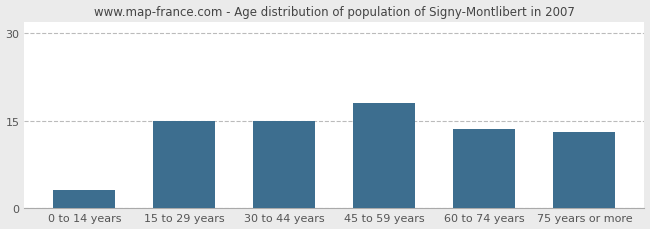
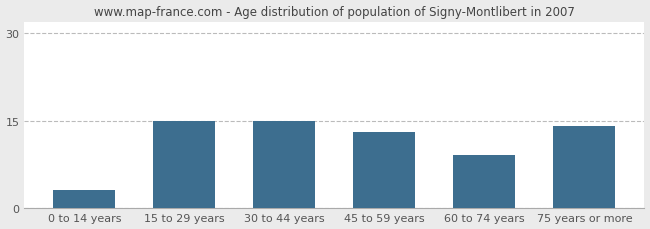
45 to 59 years: 18.0 -> 13.0
60 to 74 years: 13.5 -> 9.0
75 years or more: 13.0 -> 14.0
